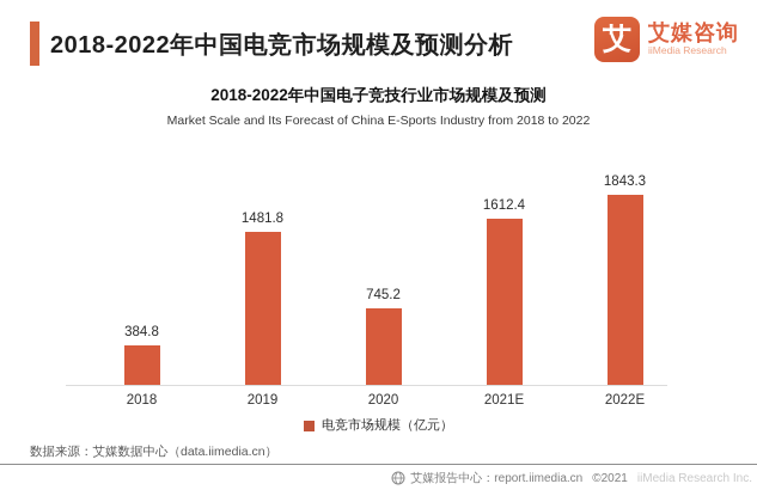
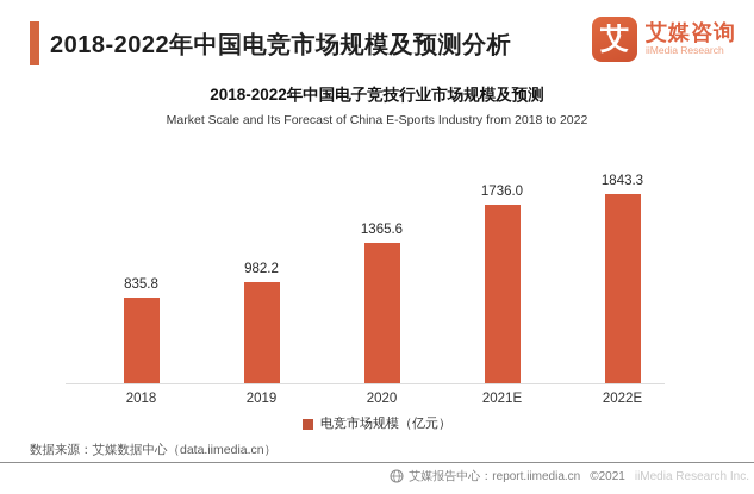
2018: 384.8 -> 835.8
2019: 1481.8 -> 982.2
2020: 745.2 -> 1365.6
2021E: 1612.4 -> 1736.0
